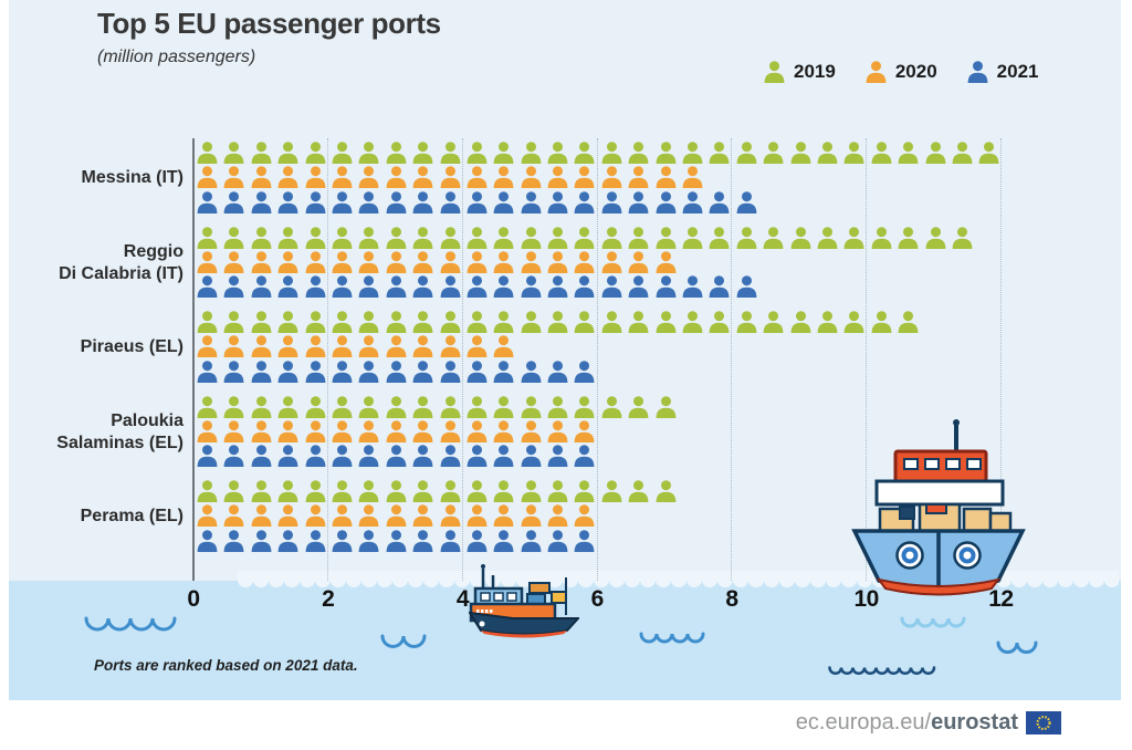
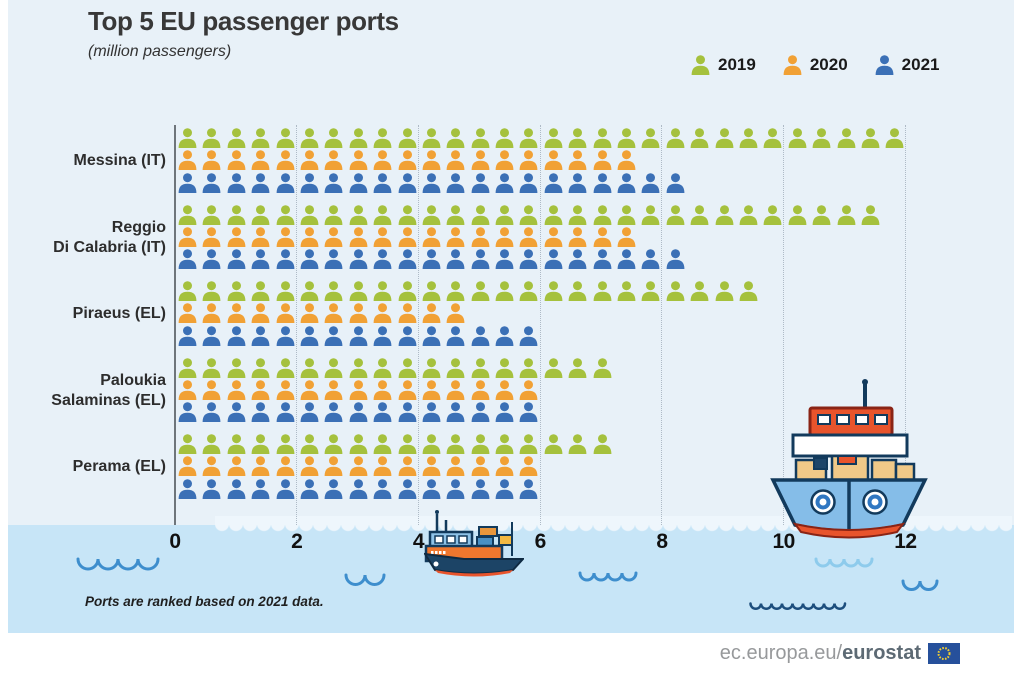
2020/Reggio Di Calabria (IT): 7.2 -> 7.7
2019/Piraeus (EL): 10.8 -> 9.6
